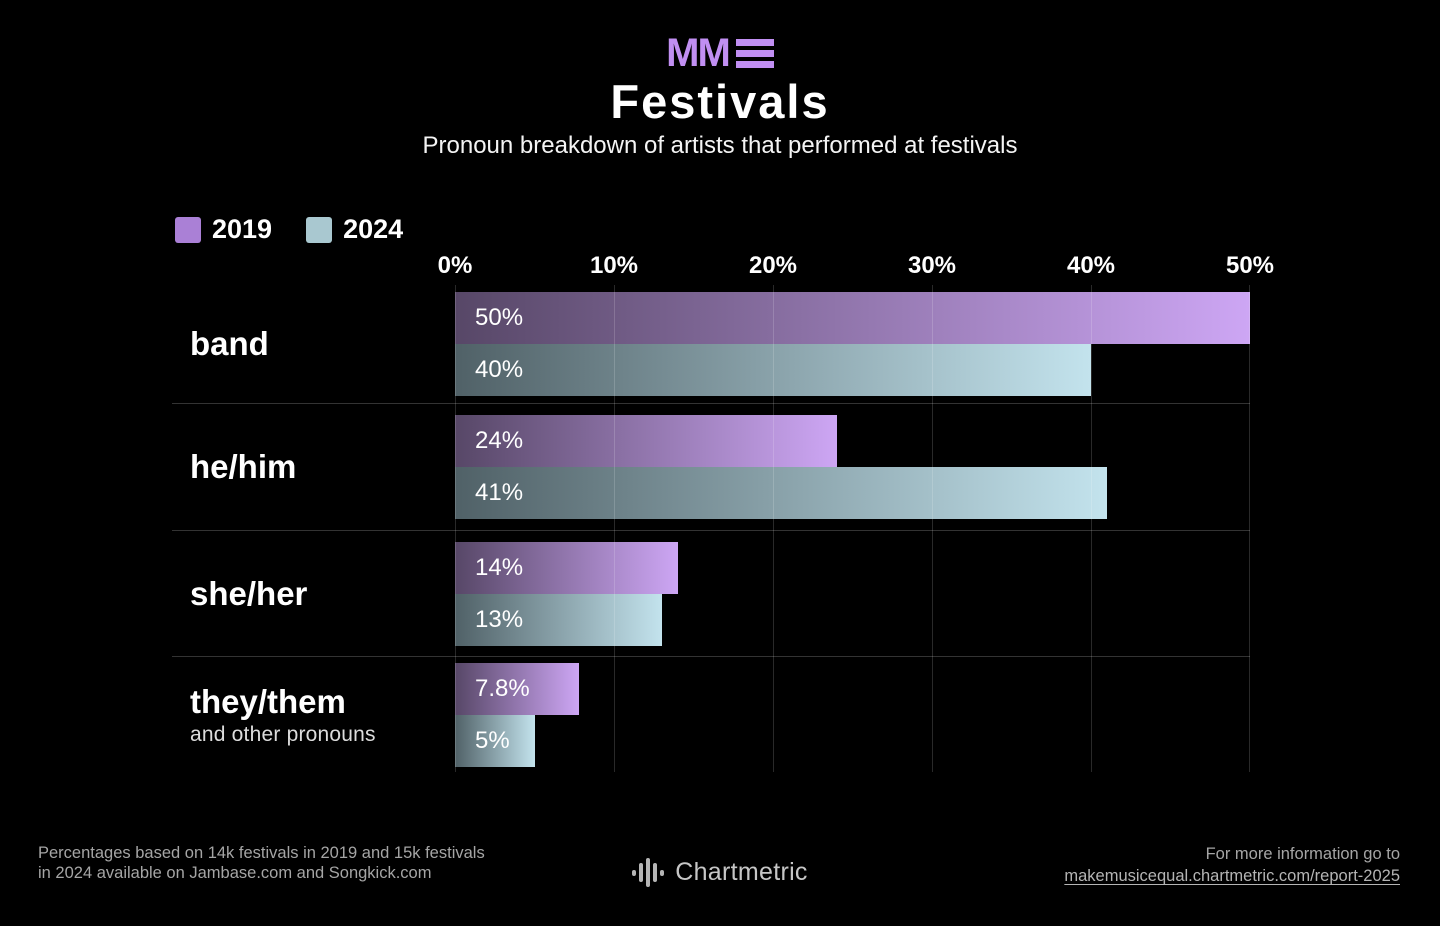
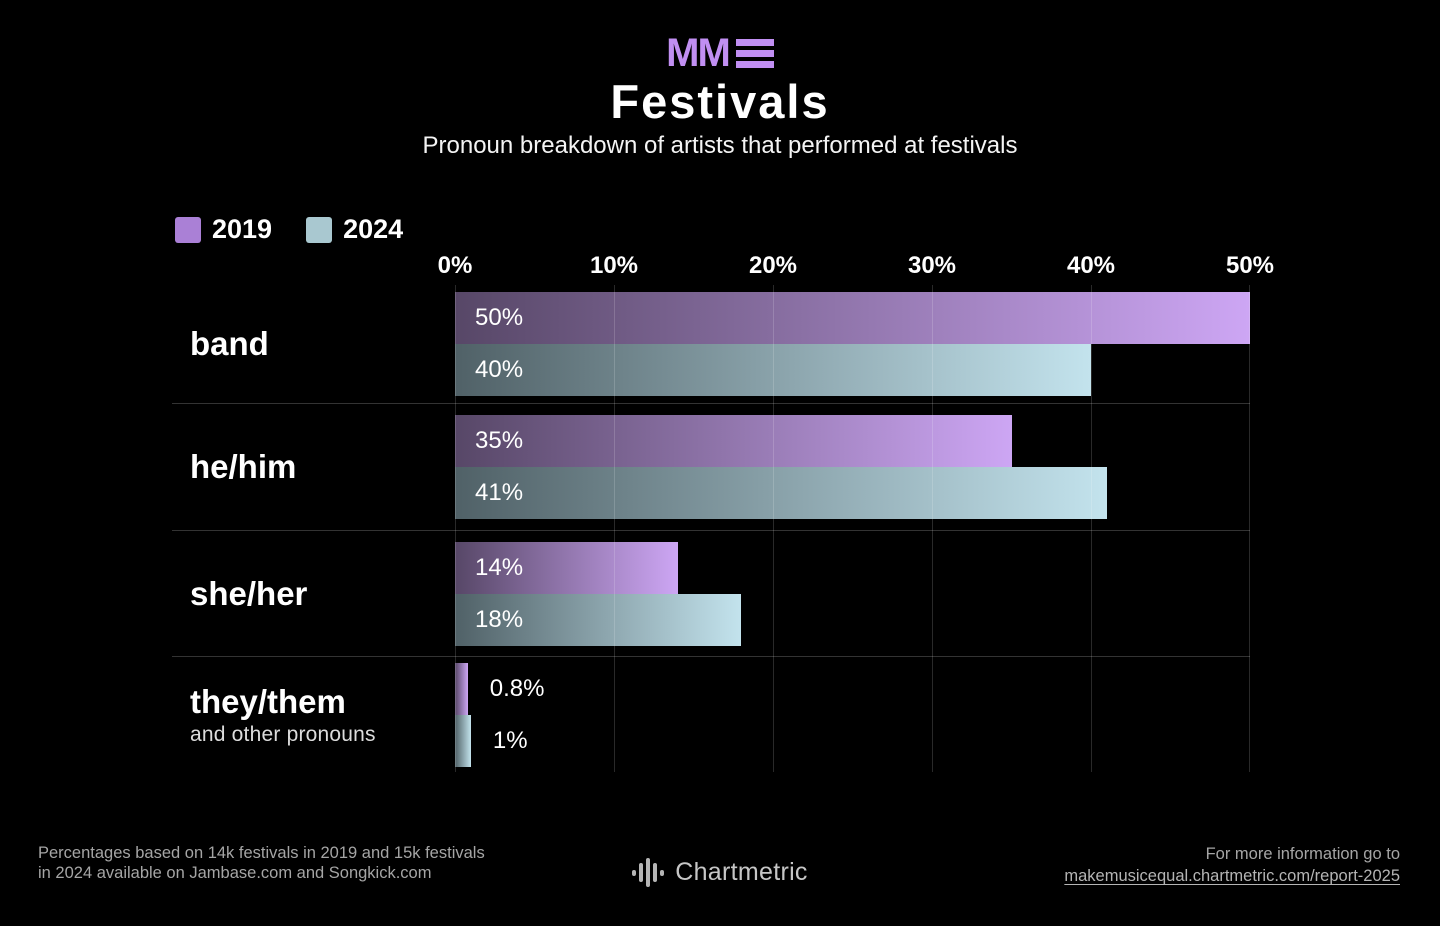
2019/he/him: 24% -> 35%
2024/she/her: 13% -> 18%
2019/they/them: 7.8% -> 0.8%
2024/they/them: 5% -> 1%
